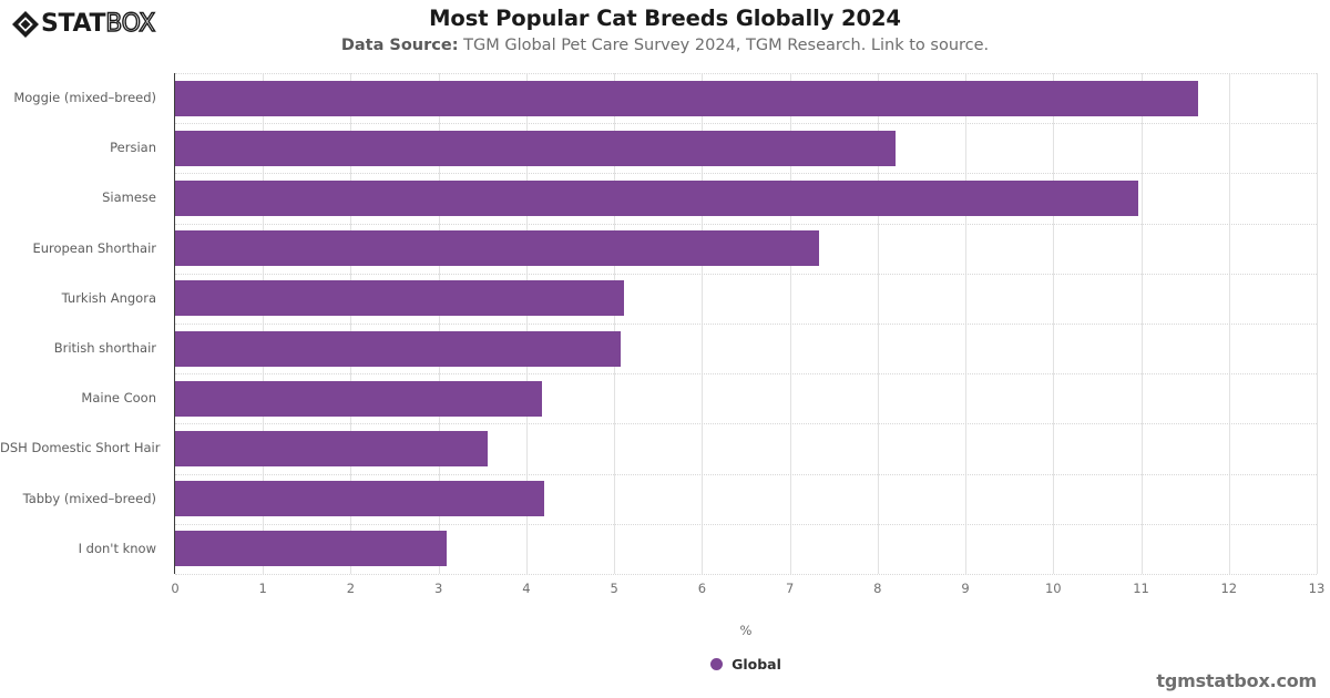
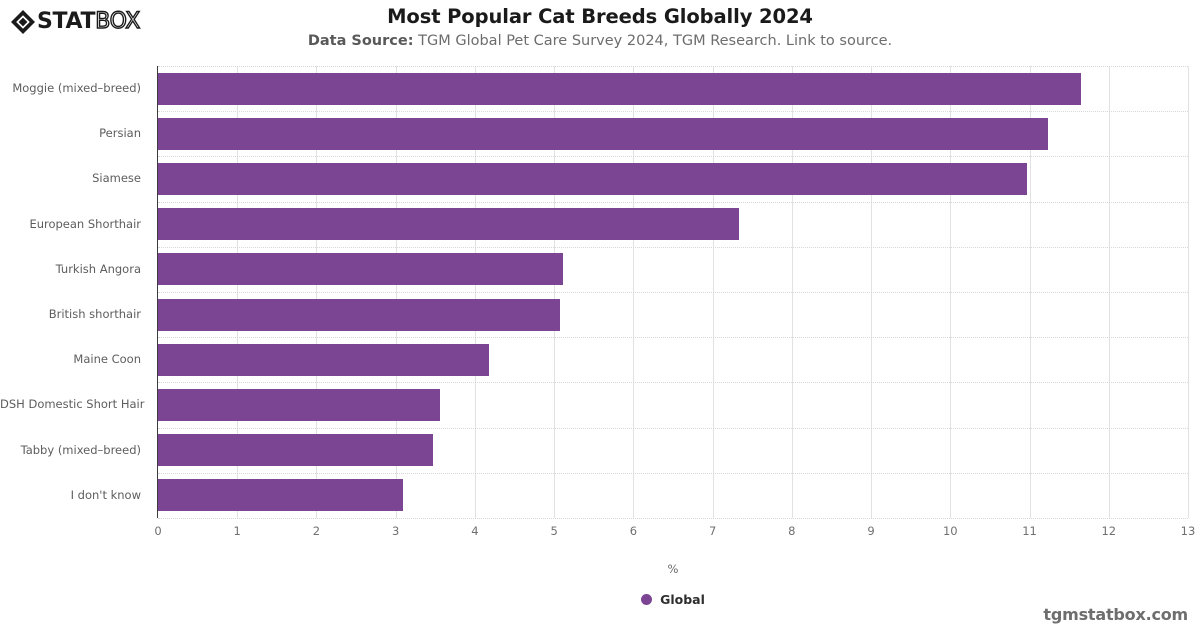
Persian: 8.2 -> 11.2
Tabby (mixed–breed): 4.2 -> 3.5
